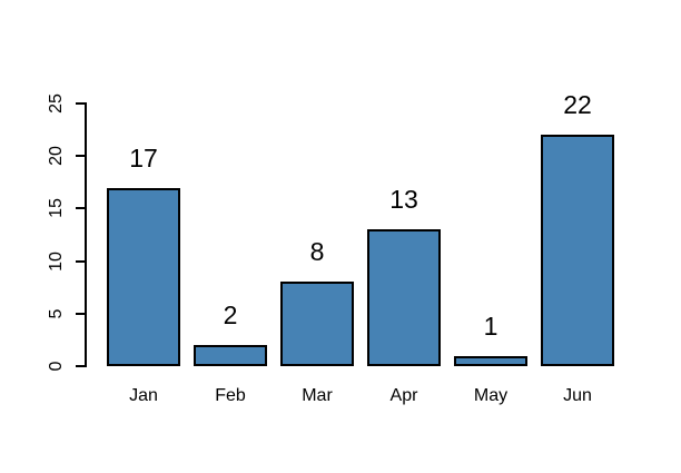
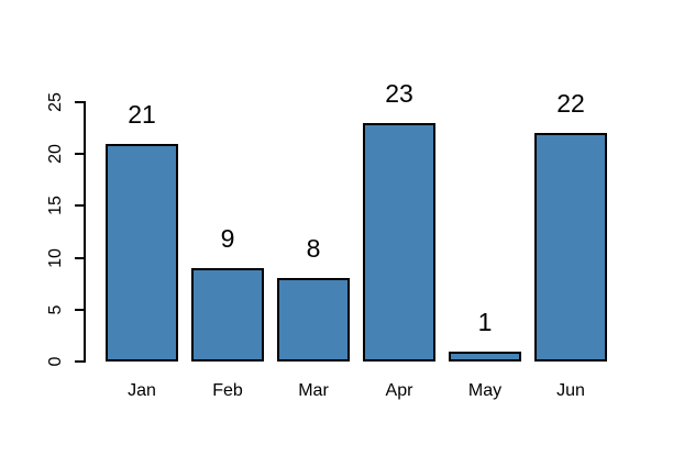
Jan: 17 -> 21
Feb: 2 -> 9
Apr: 13 -> 23
